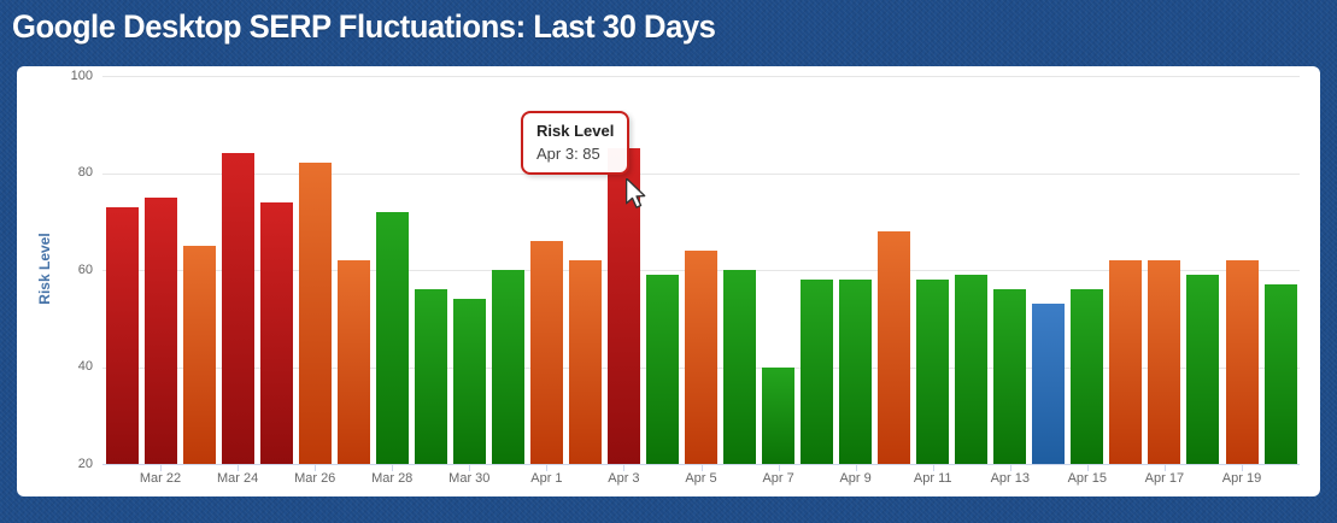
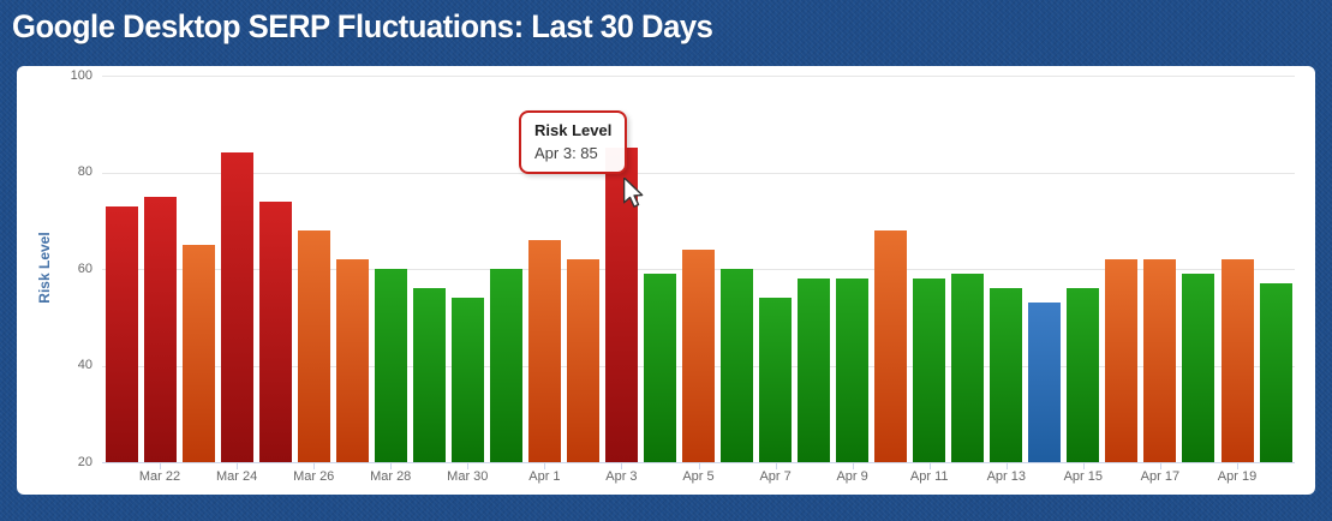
Mar 26: 82 -> 68
Mar 28: 72 -> 60
Apr 7: 40 -> 54
